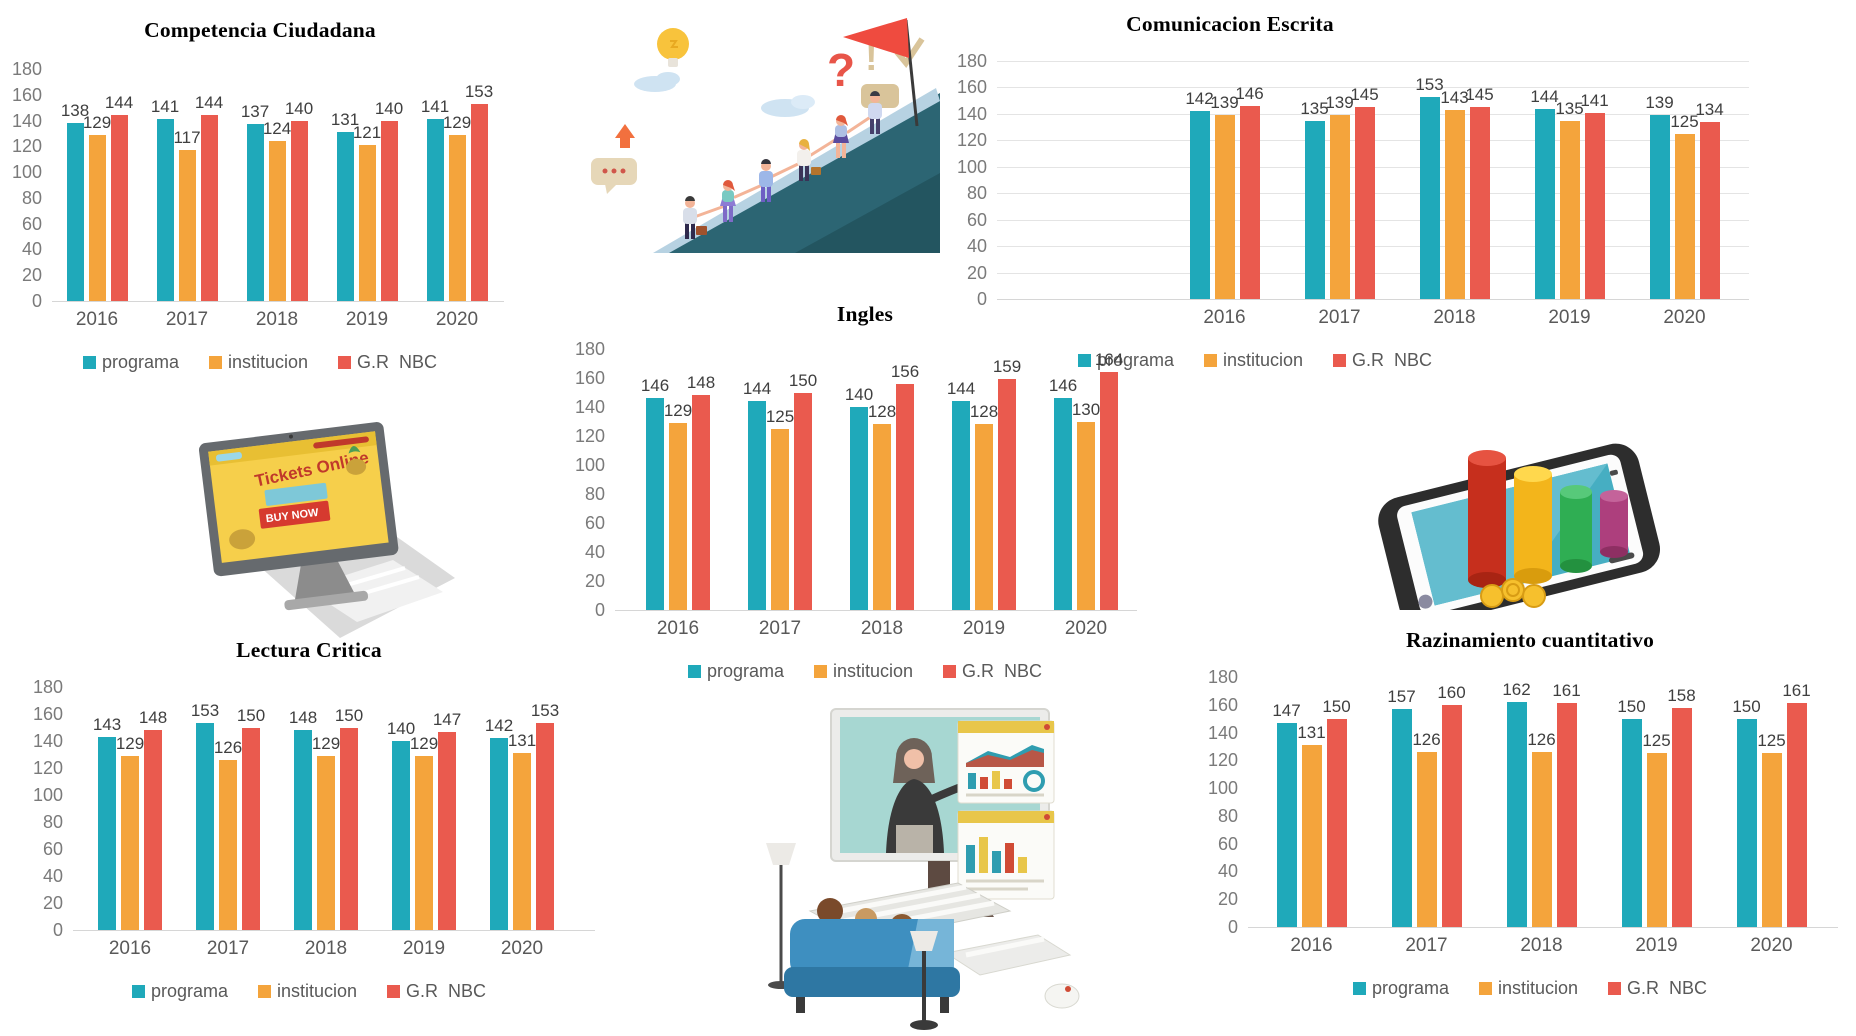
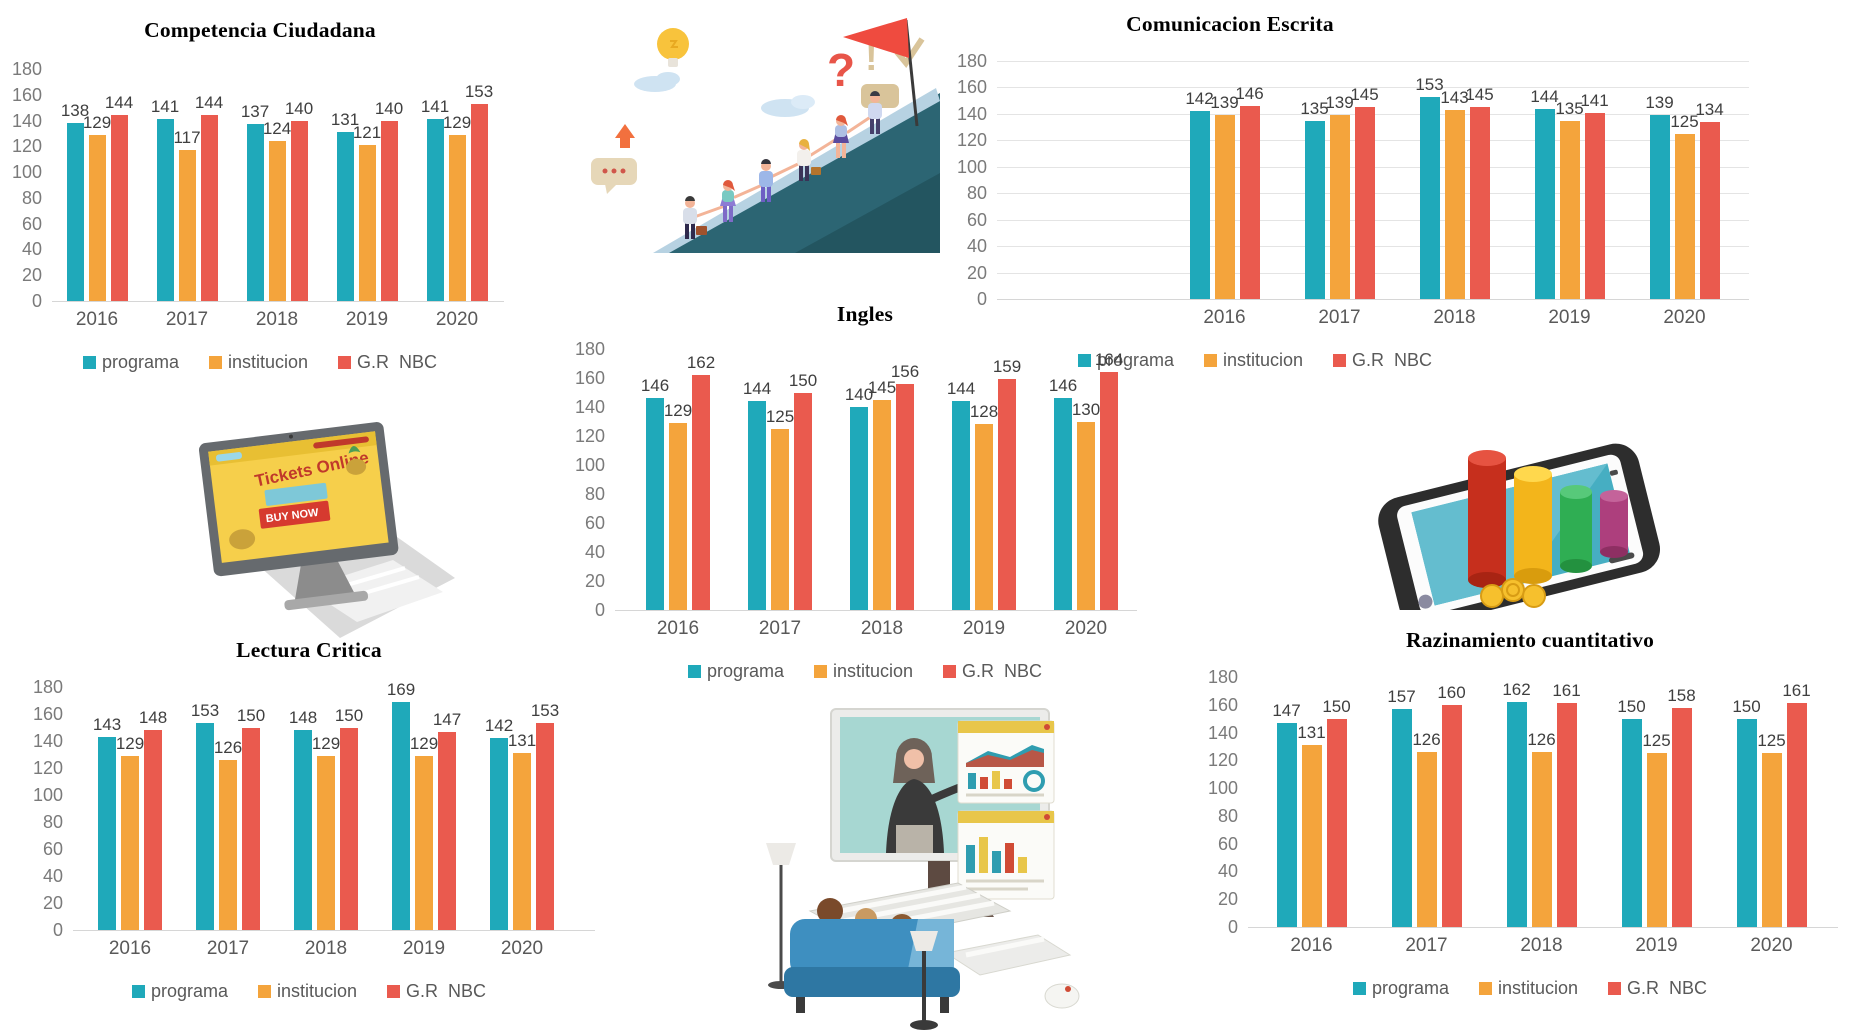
Ingles/G.R NBC/2016: 148 -> 162
Ingles/institucion/2018: 128 -> 145
Lectura Critica/programa/2019: 140 -> 169
